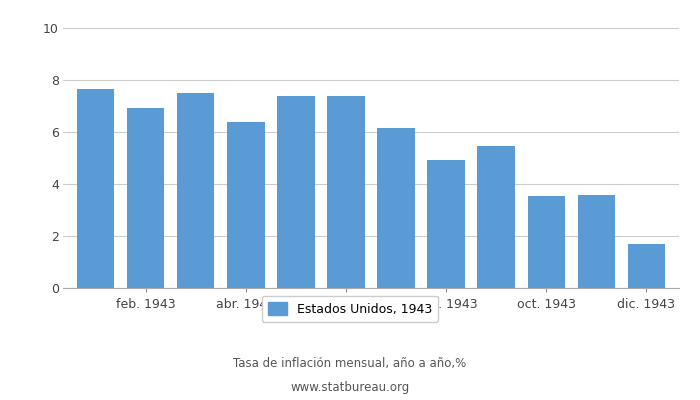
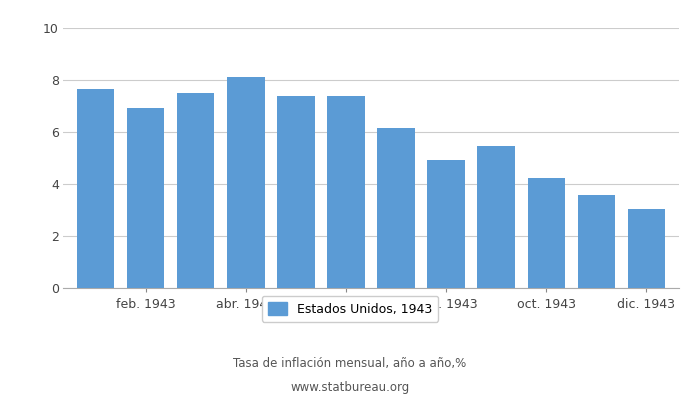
abr. 1943: 6.40 -> 8.10
oct. 1943: 3.55 -> 4.22
dic. 1943: 1.70 -> 3.02
